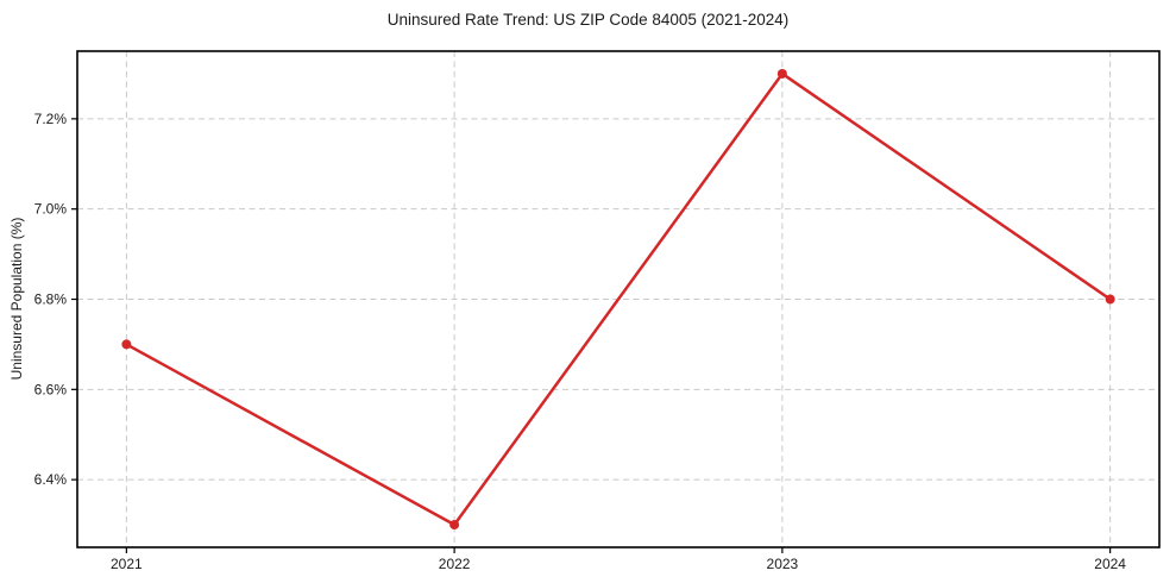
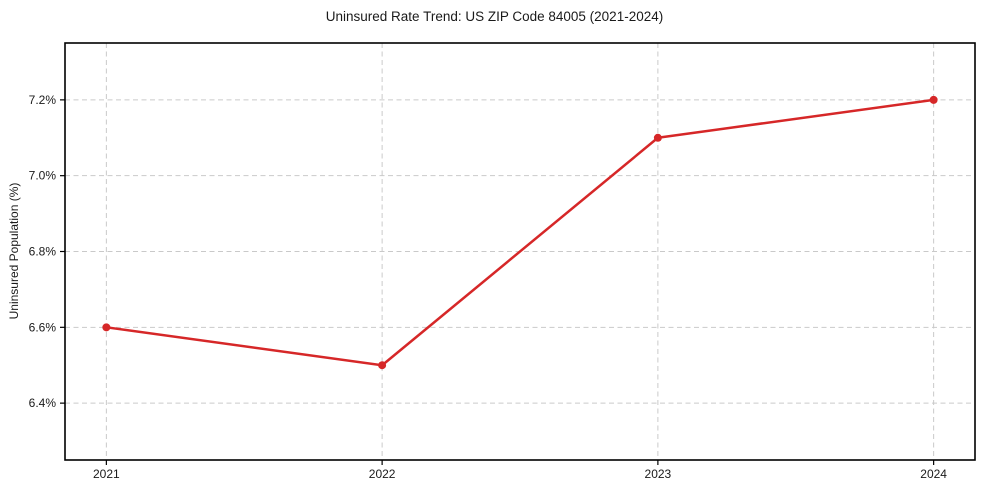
2021: 6.7% -> 6.6%
2022: 6.3% -> 6.5%
2023: 7.3% -> 7.1%
2024: 6.8% -> 7.2%
